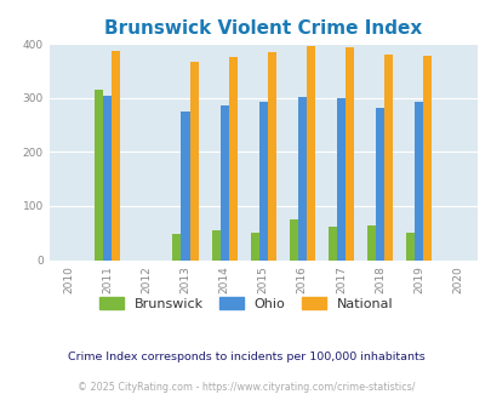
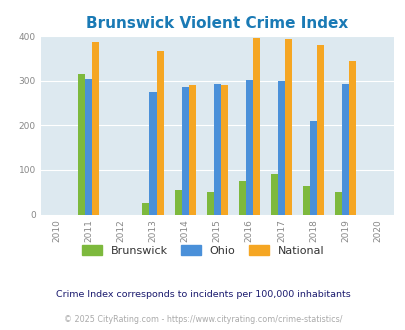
Brunswick/2013: 48 -> 25
National/2014: 376 -> 290
National/2015: 384 -> 290
Brunswick/2017: 62 -> 90
Ohio/2018: 281 -> 210
National/2019: 378 -> 345
